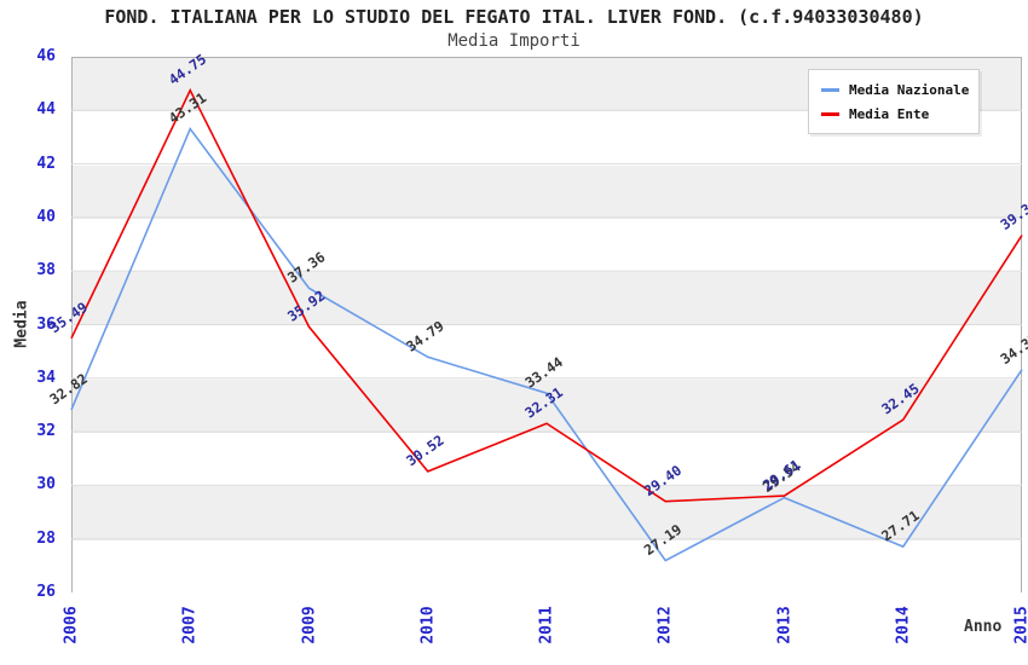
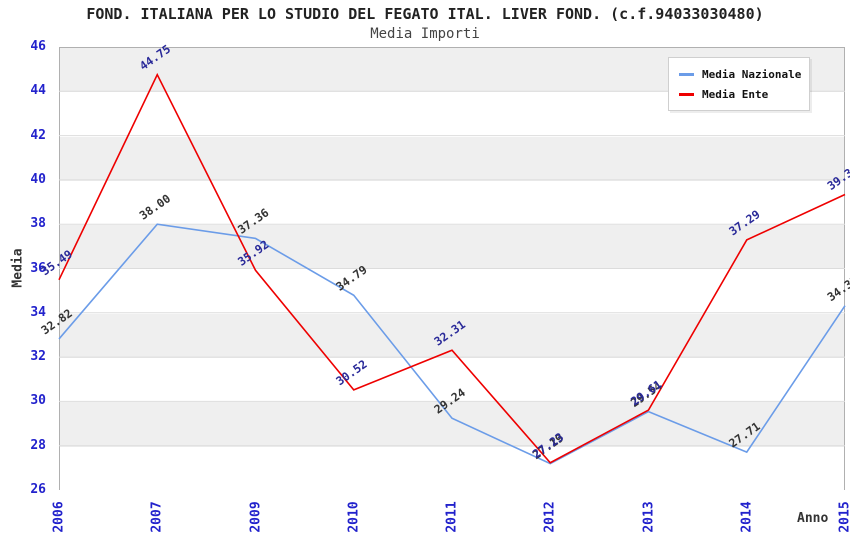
Media Nazionale/2007: 43.31 -> 38.00
Media Nazionale/2011: 33.44 -> 29.24
Media Ente/2012: 29.40 -> 27.23
Media Ente/2014: 32.45 -> 37.29
